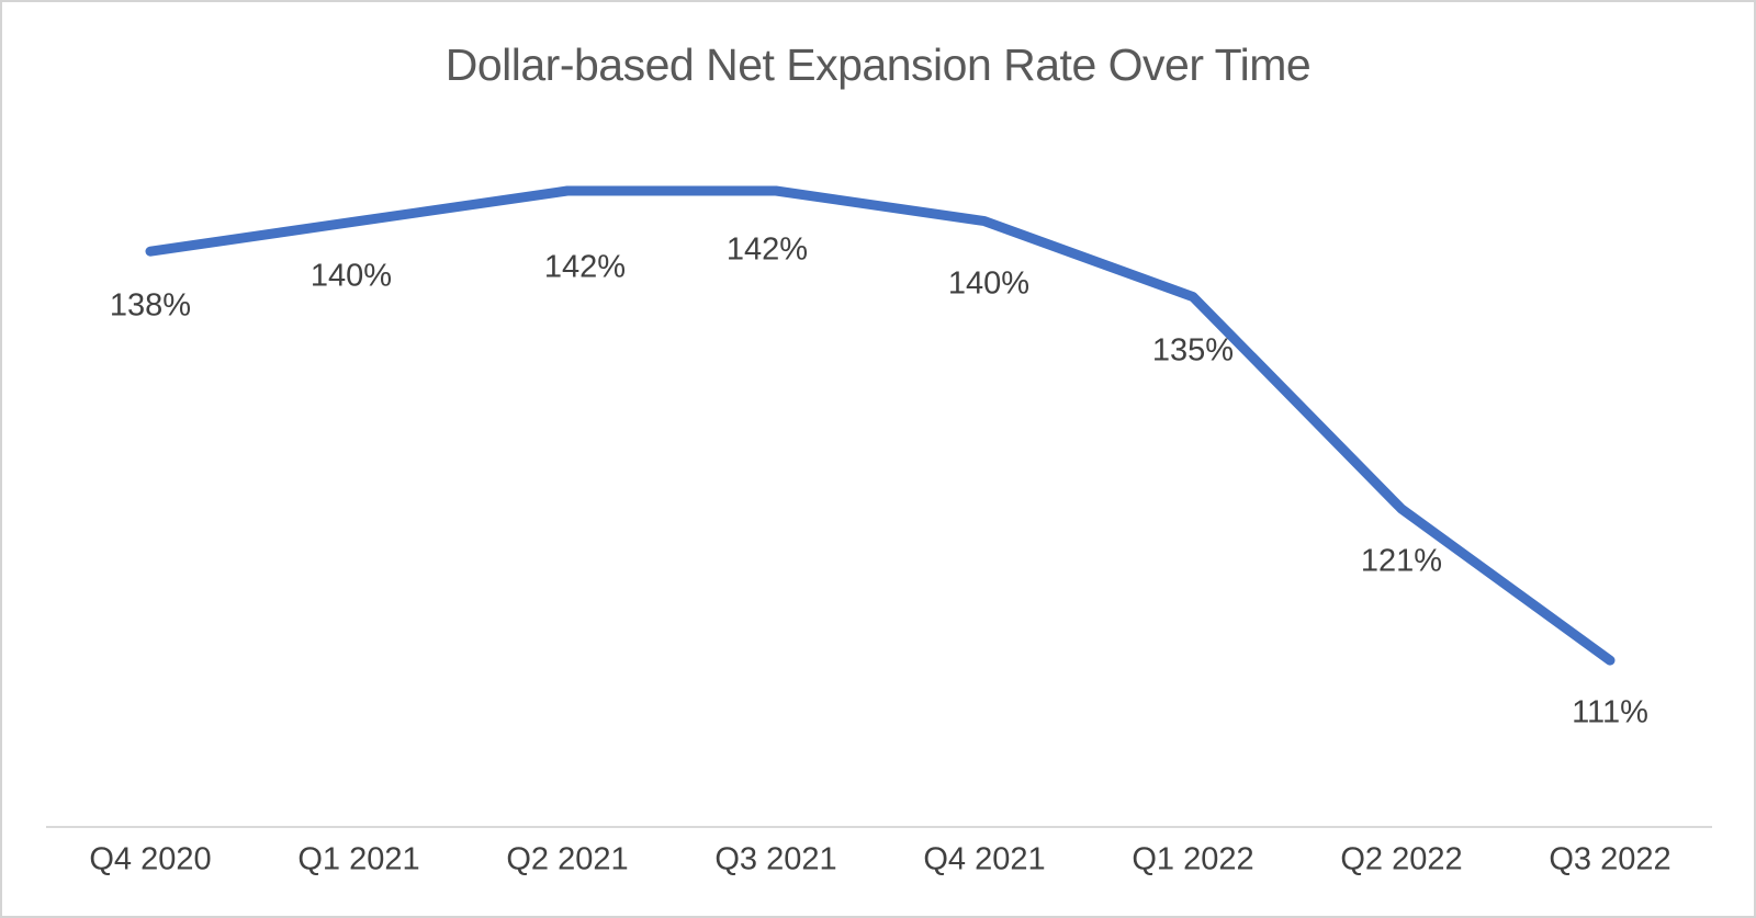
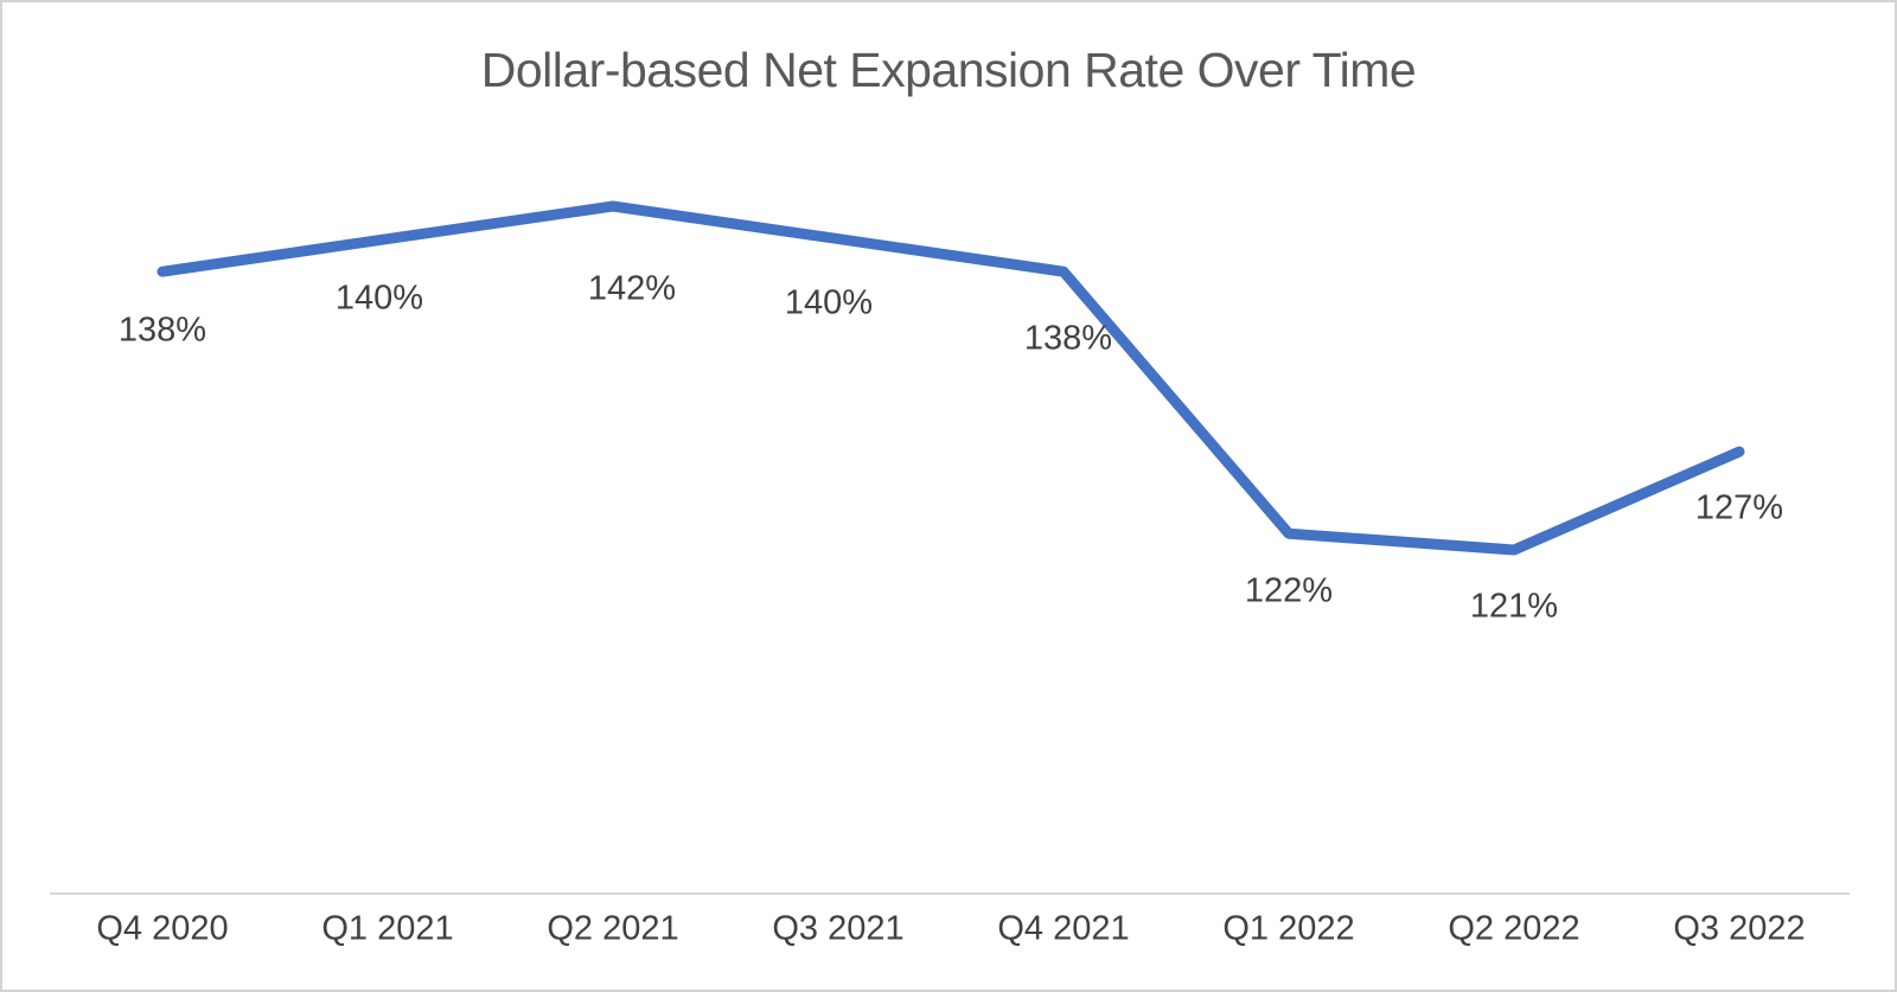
Q3 2021: 142% -> 140%
Q4 2021: 140% -> 138%
Q1 2022: 135% -> 122%
Q3 2022: 111% -> 127%
